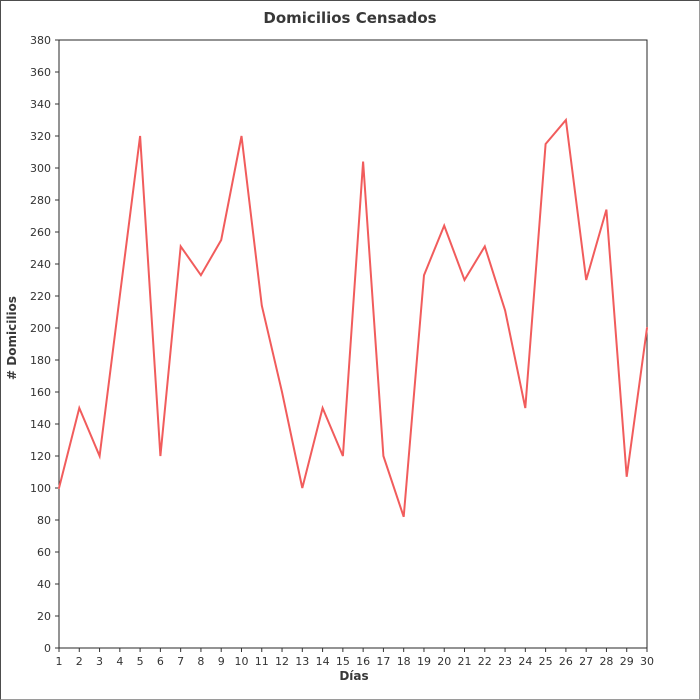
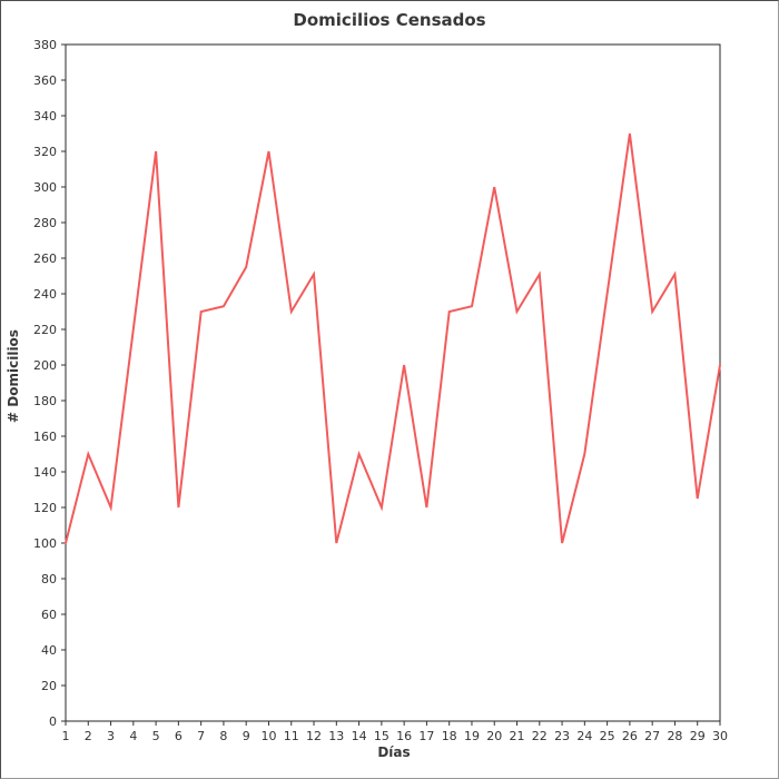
7: 251 -> 230
11: 214 -> 230
12: 160 -> 251
16: 304 -> 200
18: 82 -> 230
20: 264 -> 300
23: 211 -> 100
25: 315 -> 240
28: 274 -> 251
29: 107 -> 125
